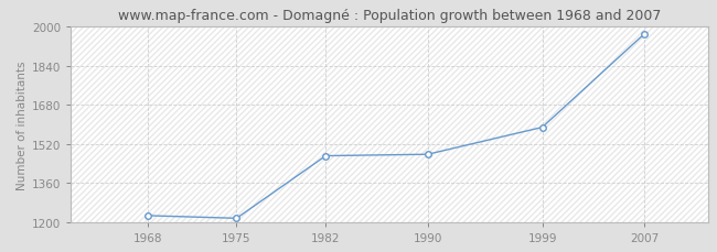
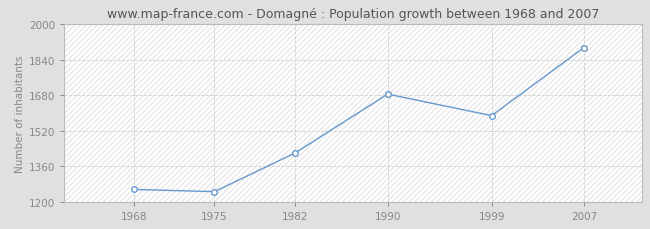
1968: 1226 -> 1255
1975: 1215 -> 1245
1982: 1471 -> 1420
1990: 1477 -> 1685
2007: 1970 -> 1895
